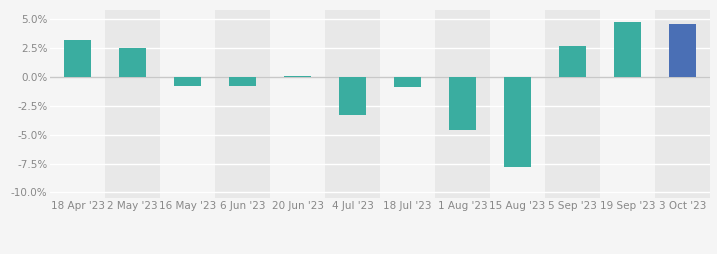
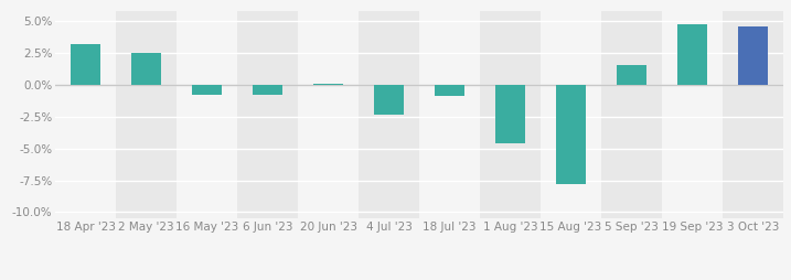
4 Jul '23: -3.3% -> -2.3%
5 Sep '23: 2.7% -> 1.6%
